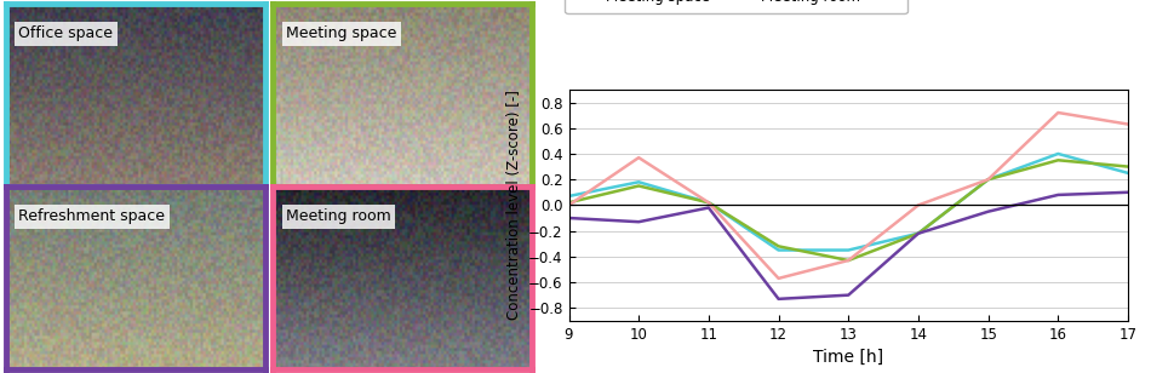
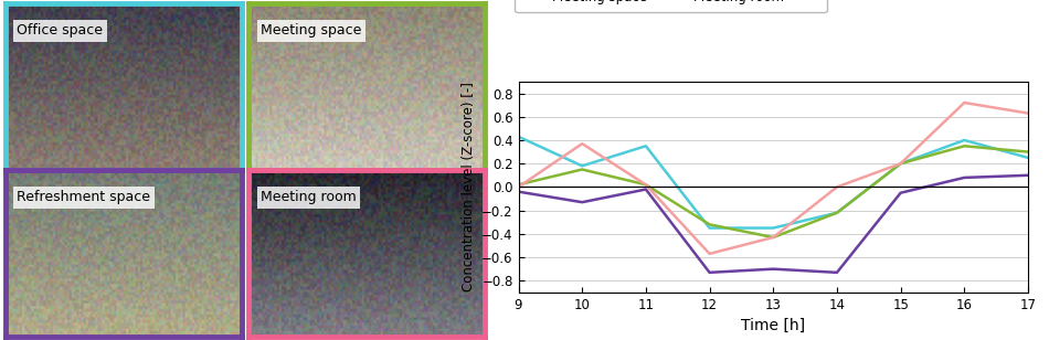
Office space/9: 0.07 -> 0.43
Refreshment space/9: -0.10 -> -0.04
Office space/11: 0.02 -> 0.35
Refreshment space/14: -0.22 -> -0.73
